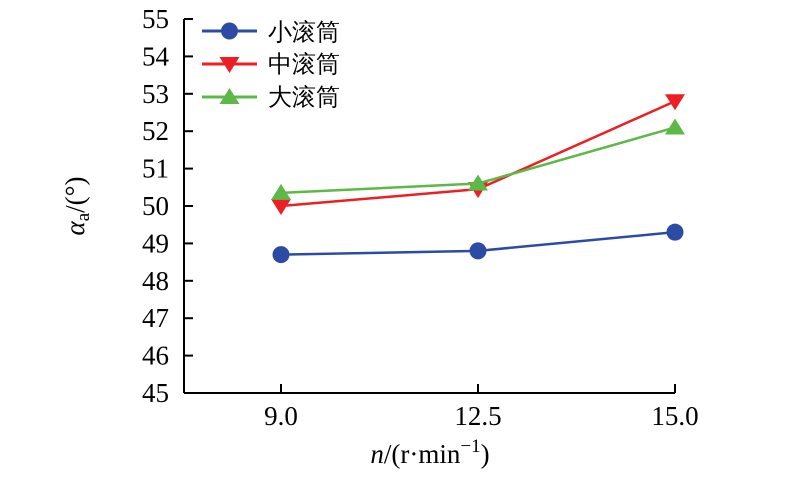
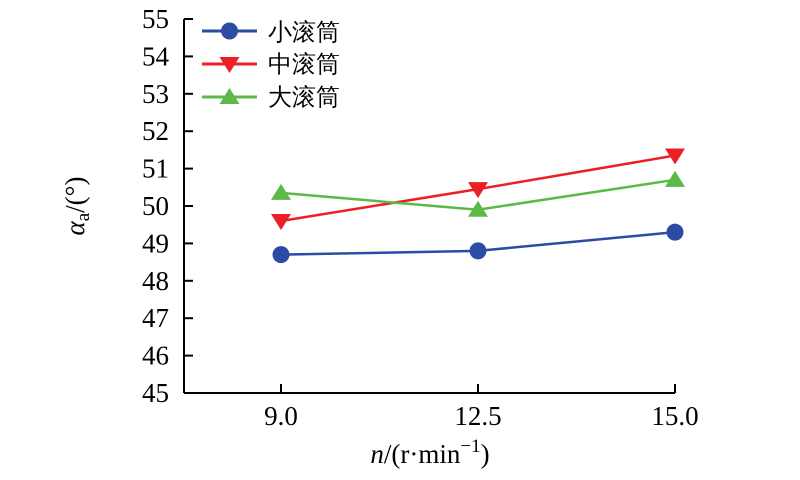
中滚筒/9.0: 50.0 -> 49.6
大滚筒/12.5: 50.6 -> 49.9
中滚筒/15.0: 52.8 -> 51.4
大滚筒/15.0: 52.1 -> 50.7
